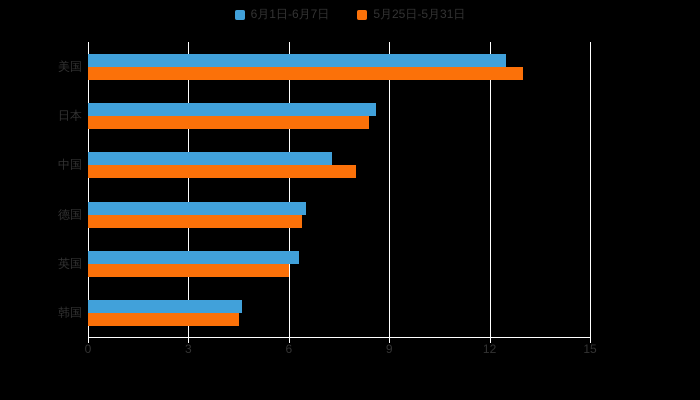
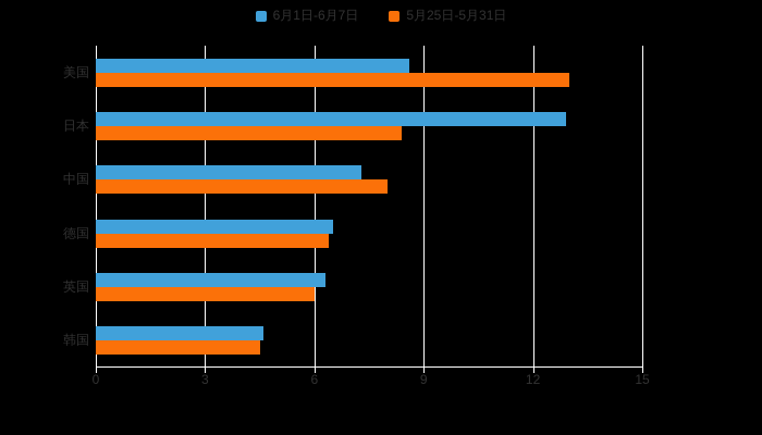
6月1日-6月7日/美国: 12.5 -> 8.6
6月1日-6月7日/日本: 8.6 -> 12.9
